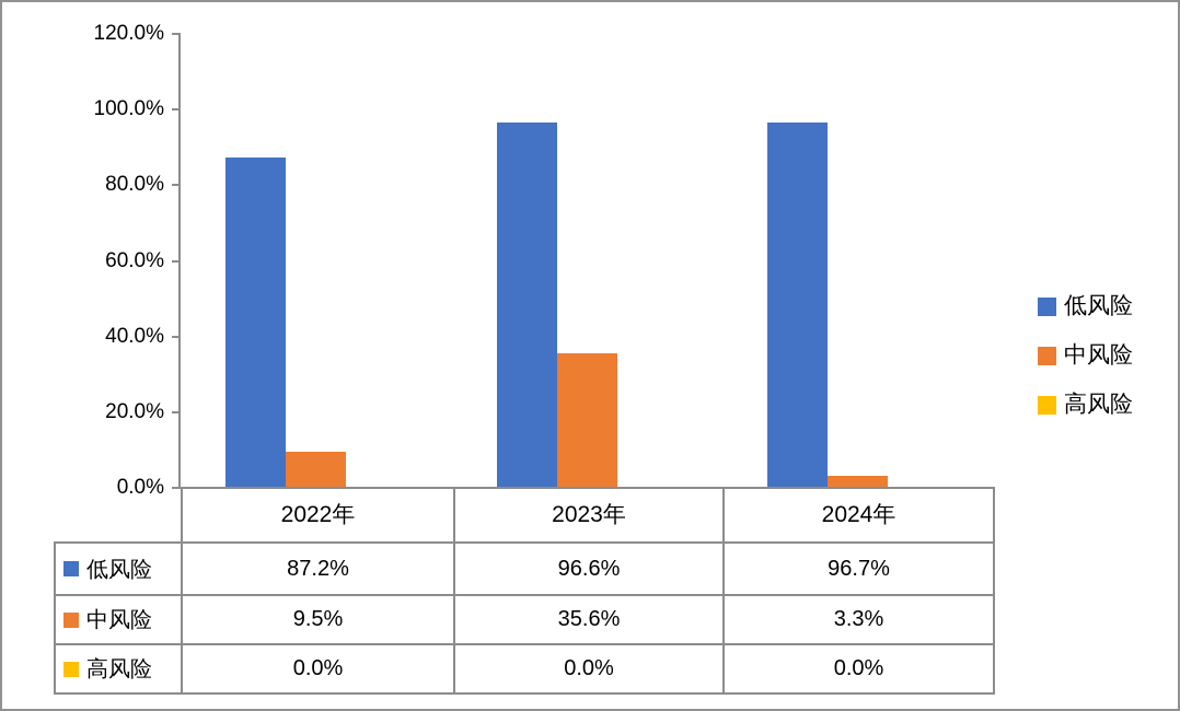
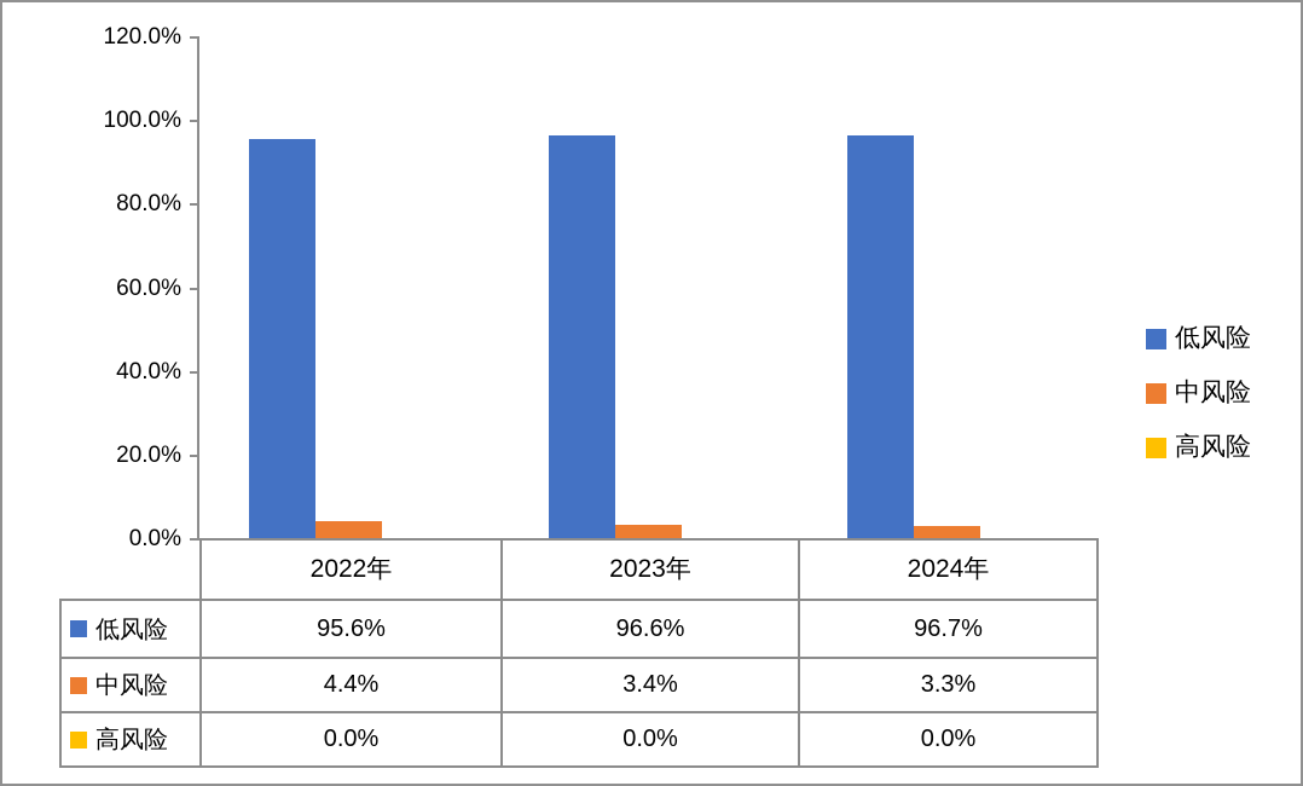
低风险/2022年: 87.2% -> 95.6%
中风险/2022年: 9.5% -> 4.4%
中风险/2023年: 35.6% -> 3.4%
